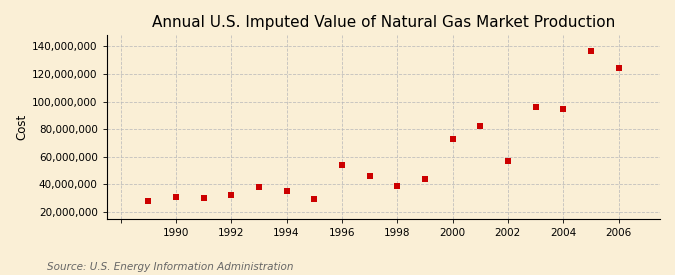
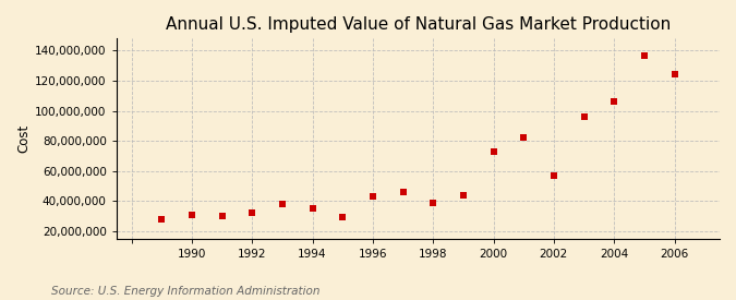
1996: 54,000,000 -> 43,000,000
2004: 95,000,000 -> 106,000,000
